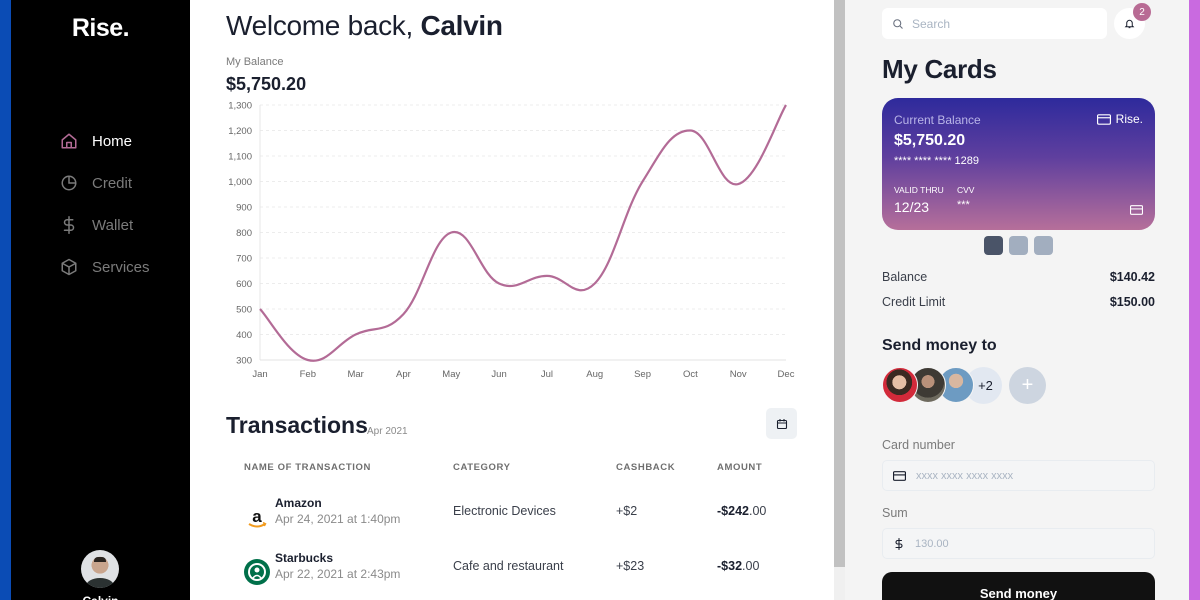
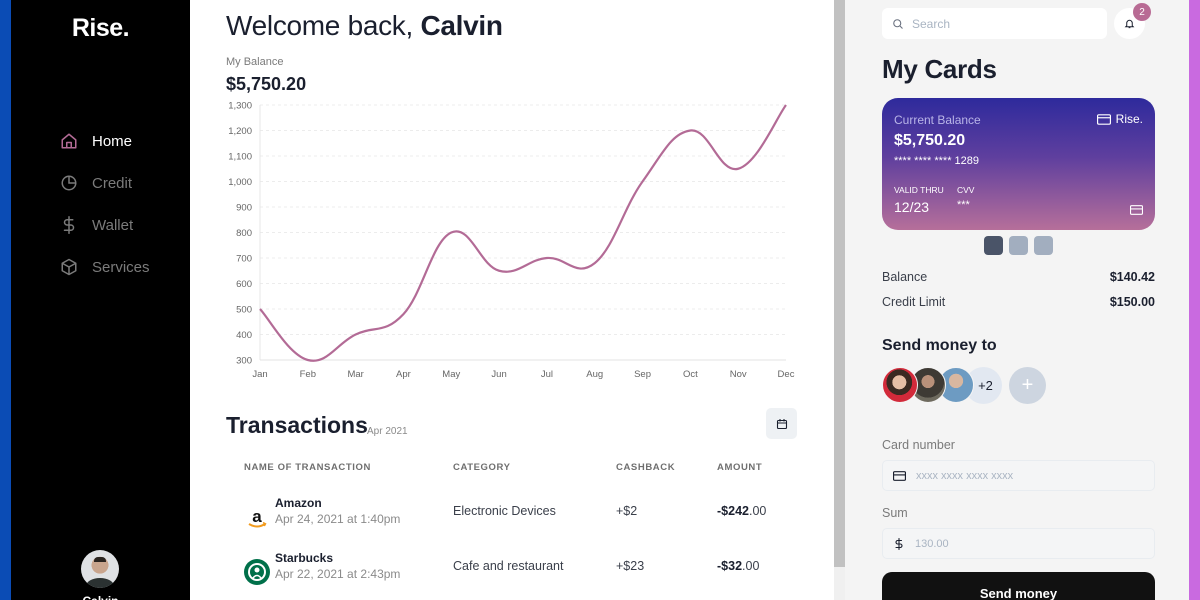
Jun: 600 -> 650
Jul: 630 -> 700
Aug: 600 -> 680
Nov: 990 -> 1050
